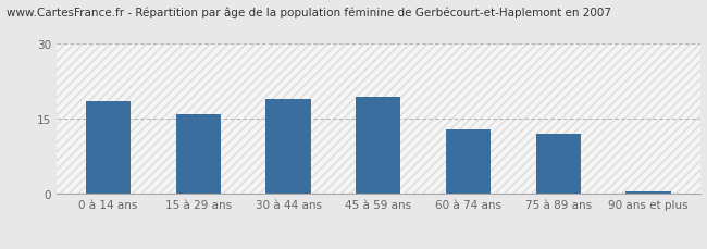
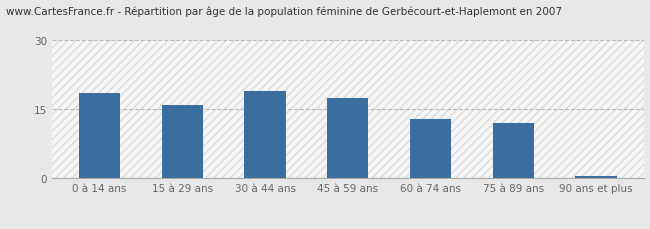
45 à 59 ans: 19.5 -> 17.5
